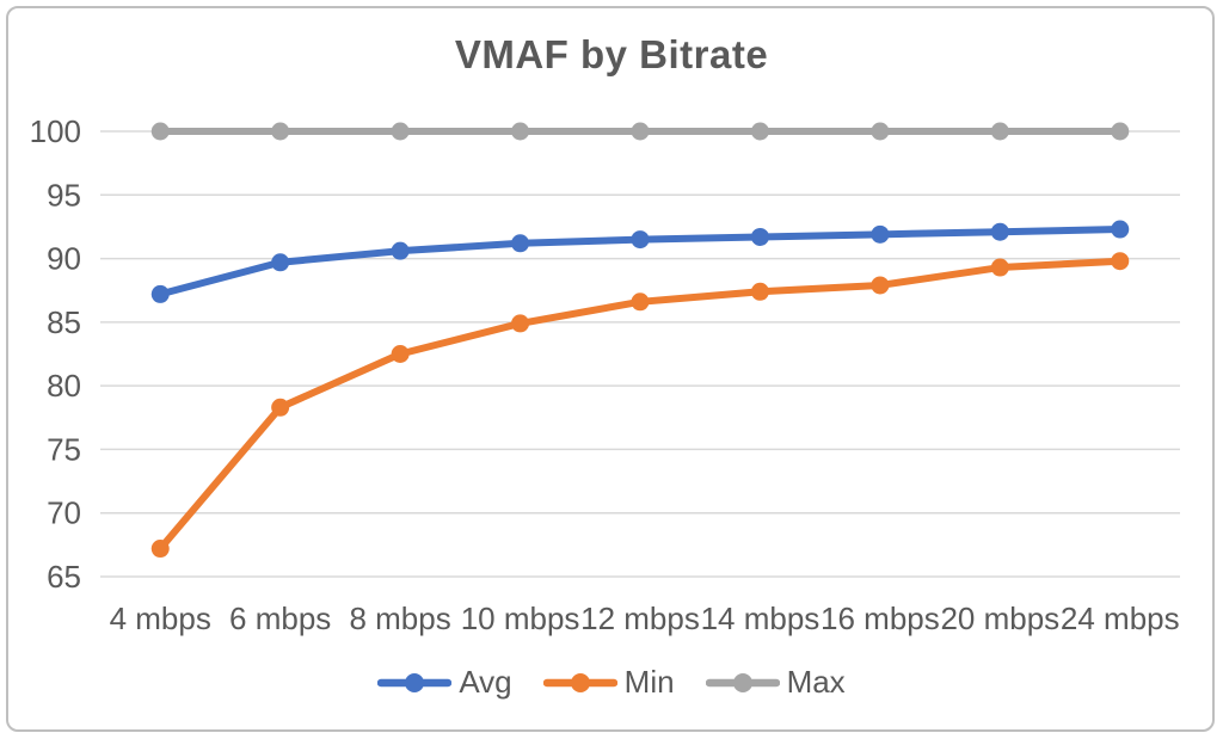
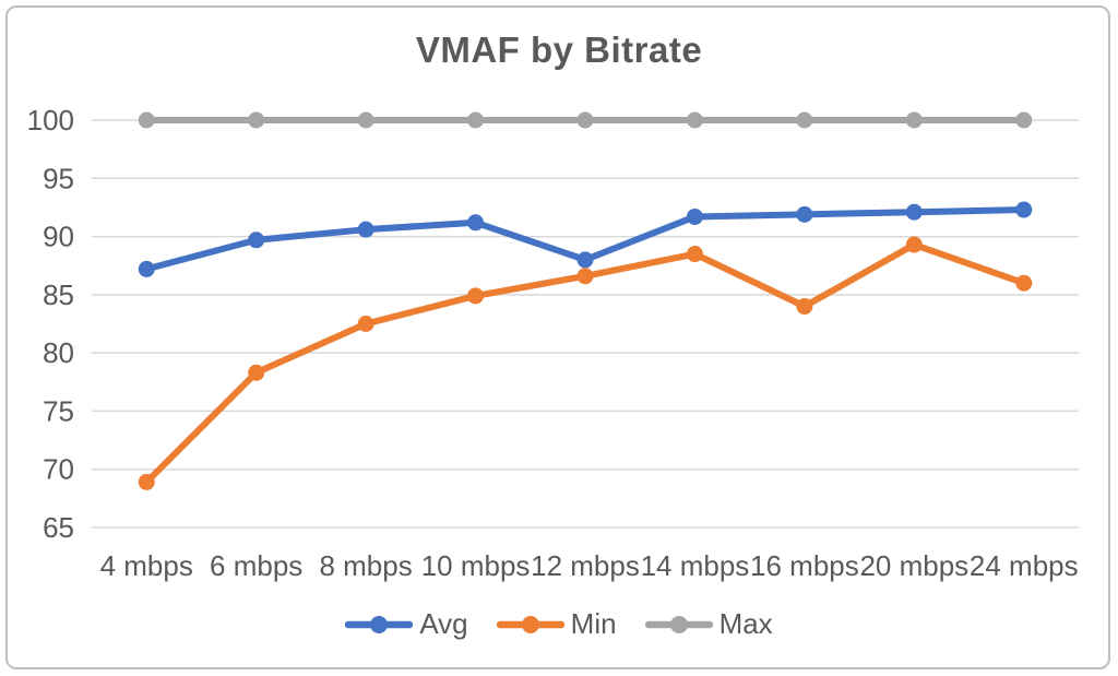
Min/4 mbps: 67.2 -> 68.9
Avg/12 mbps: 91.5 -> 88.0
Min/14 mbps: 87.4 -> 88.5
Min/16 mbps: 87.9 -> 84.0
Min/24 mbps: 89.8 -> 86.0
